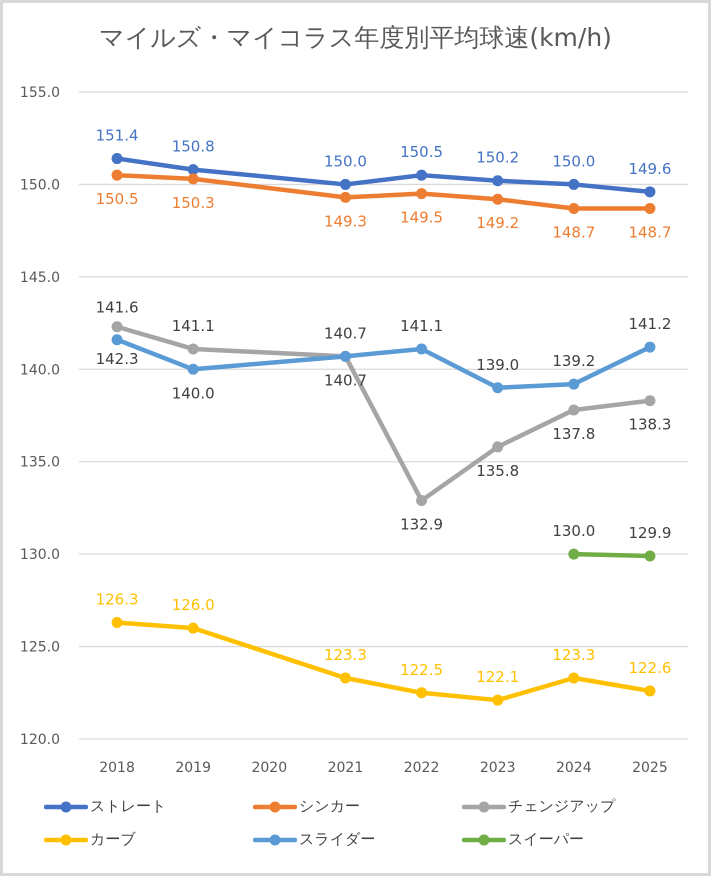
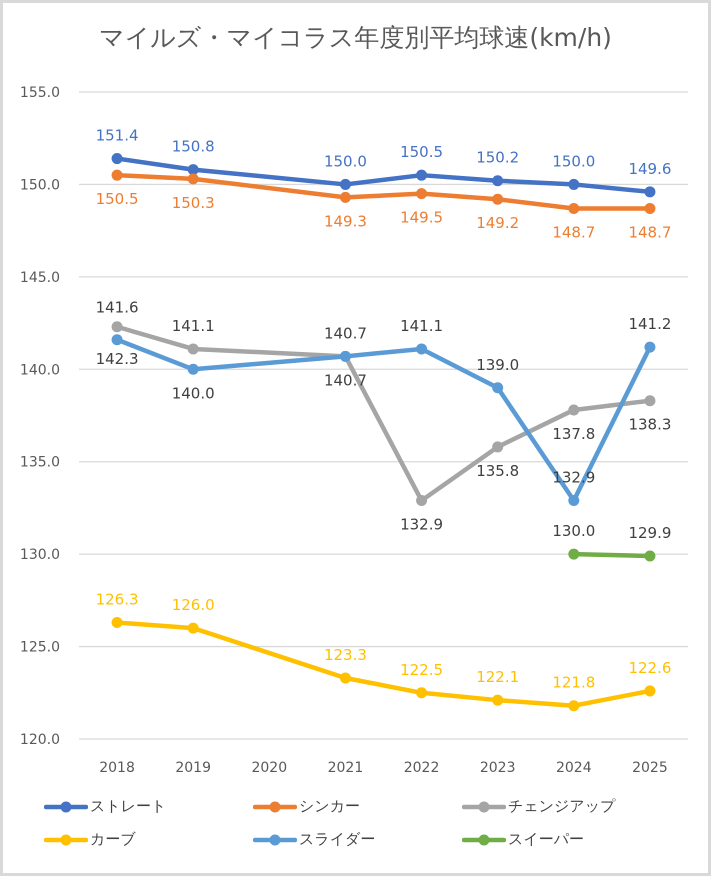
カーブ/2024: 123.3 -> 121.8
スライダー/2024: 139.2 -> 132.9
